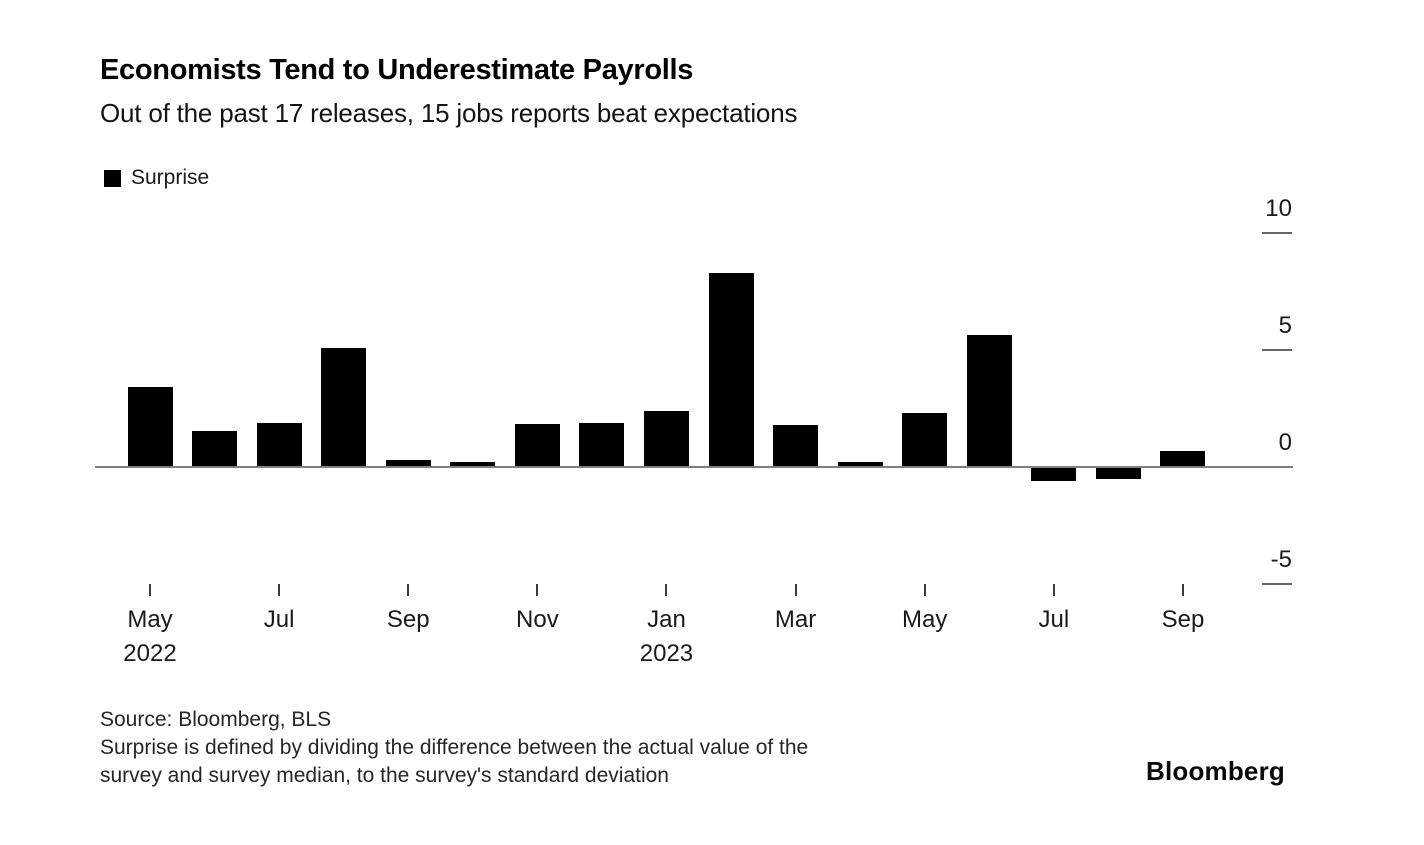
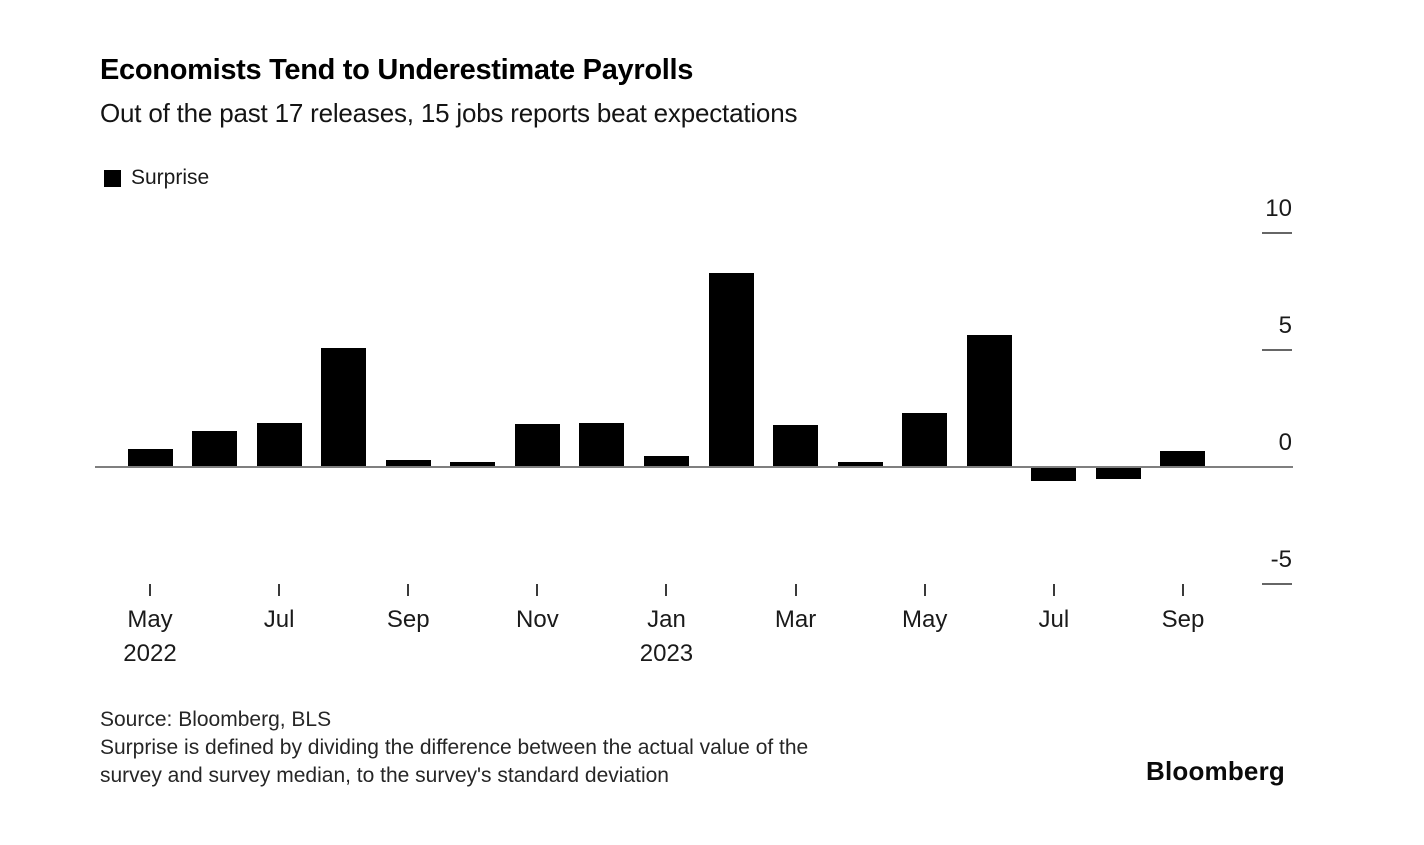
May 2022: 3.4 -> 0.8
Jan 2023: 2.4 -> 0.5
